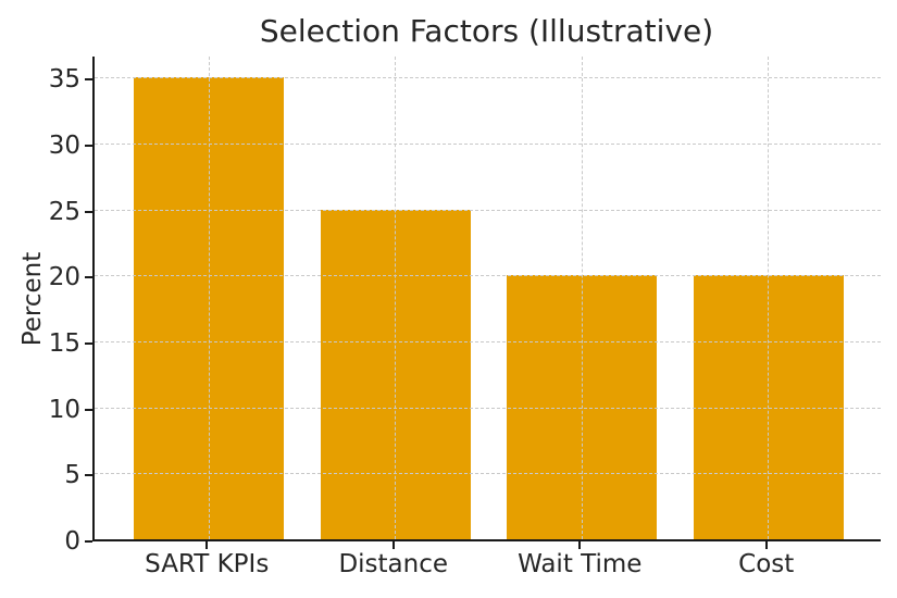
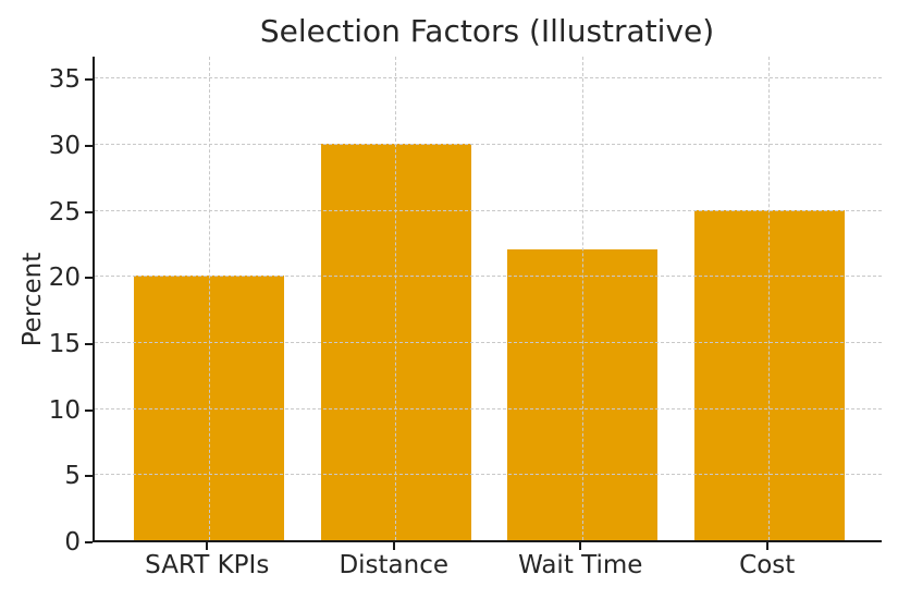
SART KPIs: 35 -> 20
Distance: 25 -> 30
Wait Time: 20 -> 22
Cost: 20 -> 25
